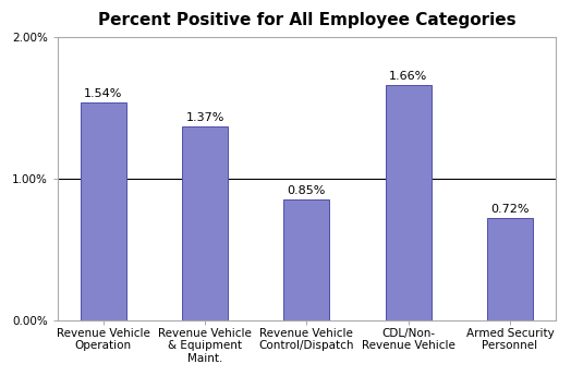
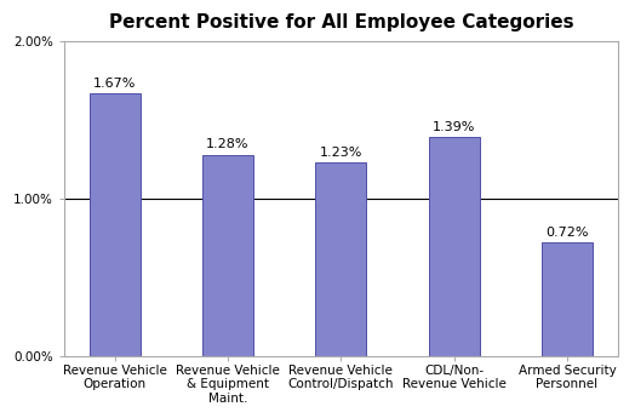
Revenue Vehicle Operation: 1.54% -> 1.67%
Revenue Vehicle & Equipment Maint.: 1.37% -> 1.28%
Revenue Vehicle Control/Dispatch: 0.85% -> 1.23%
CDL/Non- Revenue Vehicle: 1.66% -> 1.39%
